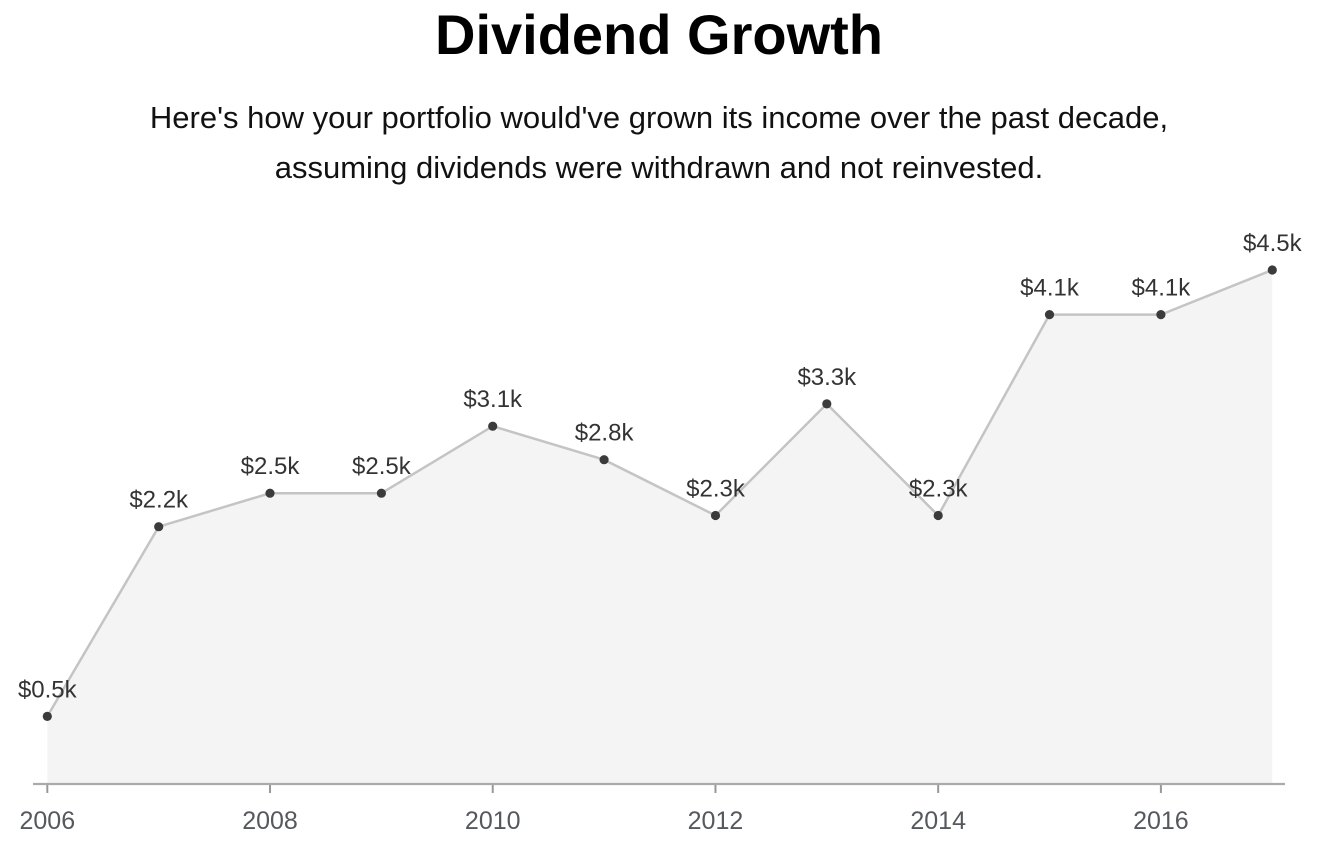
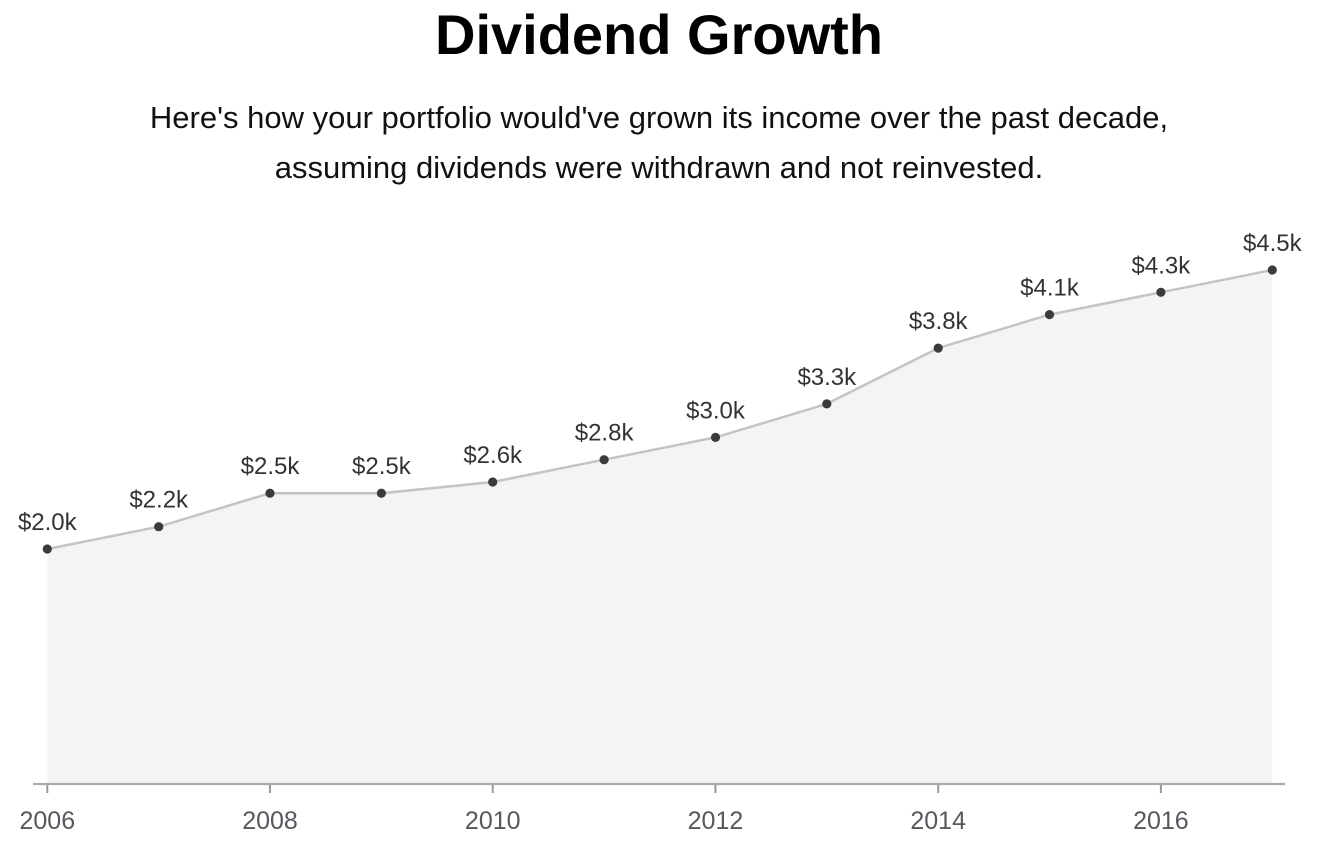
2006: $0.5k -> $2.0k
2010: $3.1k -> $2.6k
2012: $2.3k -> $3.0k
2014: $2.3k -> $3.8k
2016: $4.1k -> $4.3k
